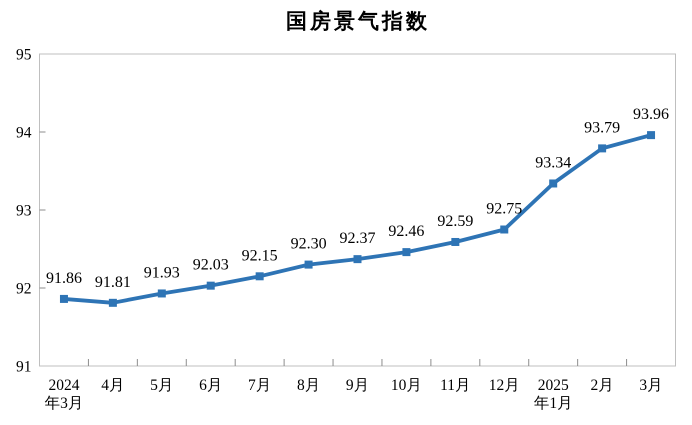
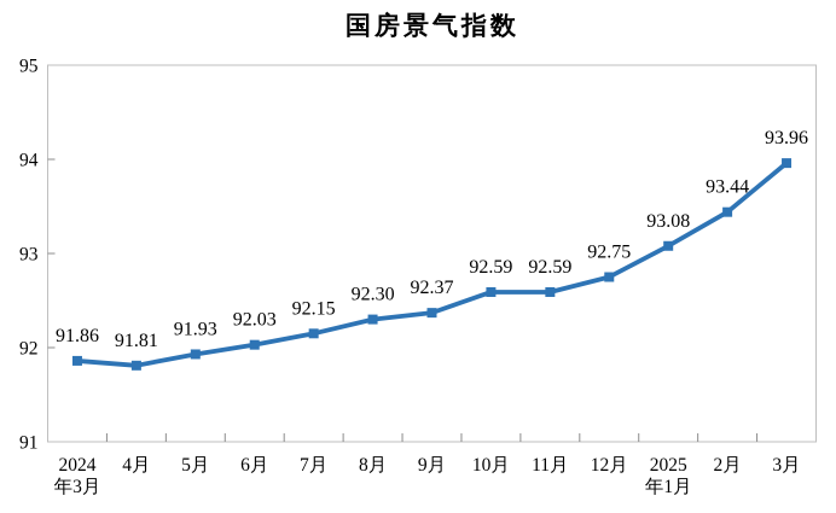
10月: 92.46 -> 92.59
2025年1月: 93.34 -> 93.08
2月: 93.79 -> 93.44
